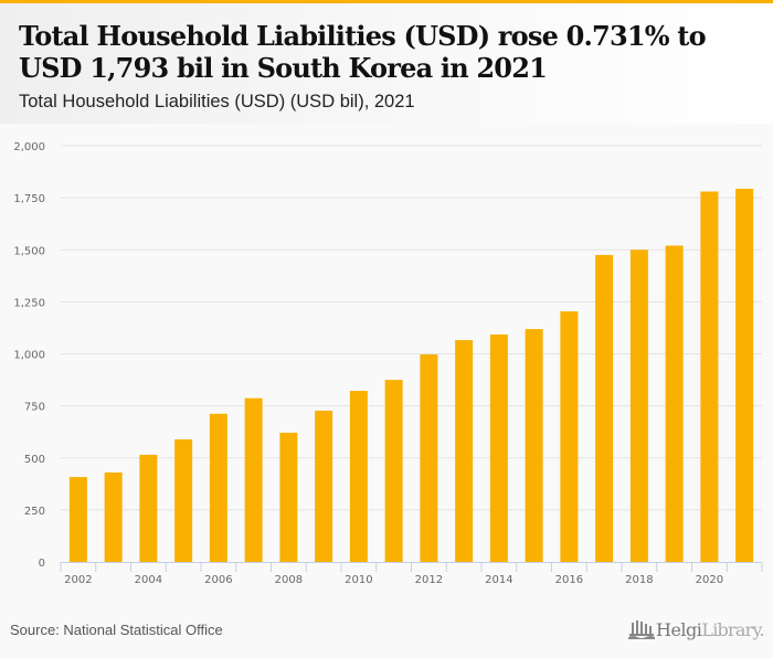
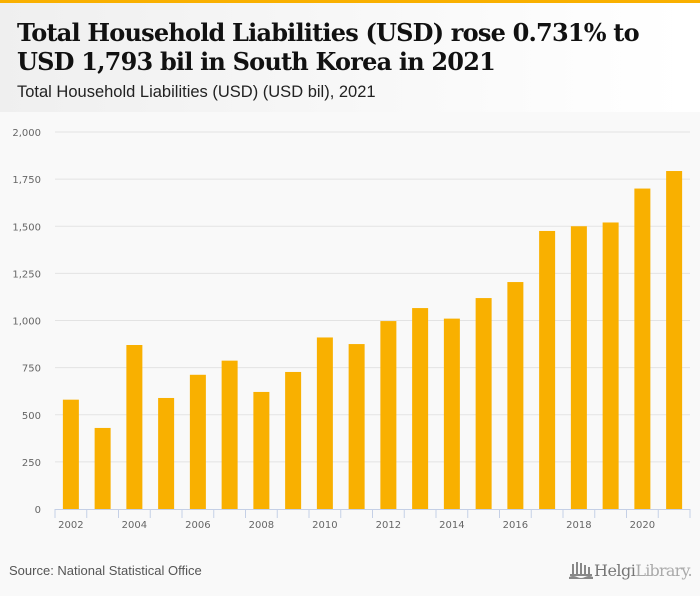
2002: 410 -> 580
2004: 520 -> 870
2010: 820 -> 910
2014: 1090 -> 1010
2020: 1780 -> 1700
